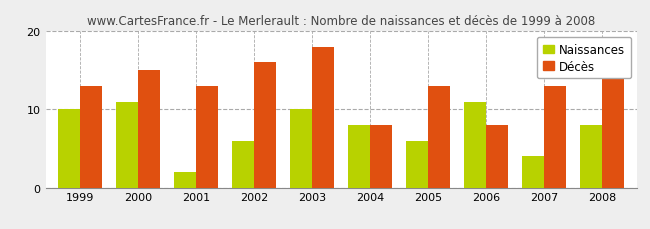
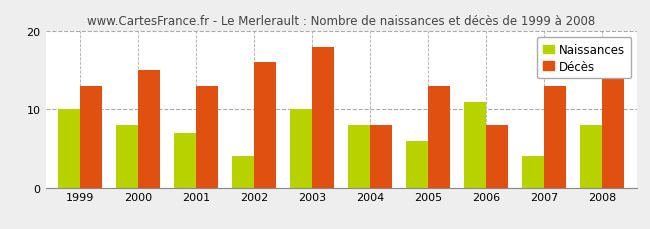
Naissances/2000: 11 -> 8
Naissances/2001: 2 -> 7
Naissances/2002: 6 -> 4
